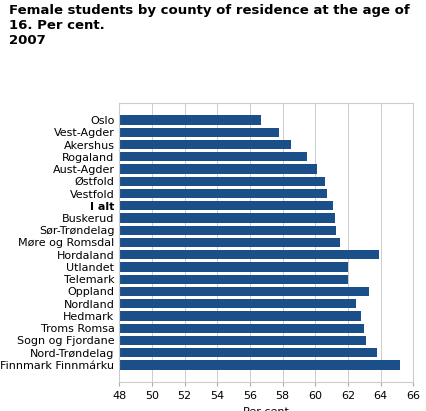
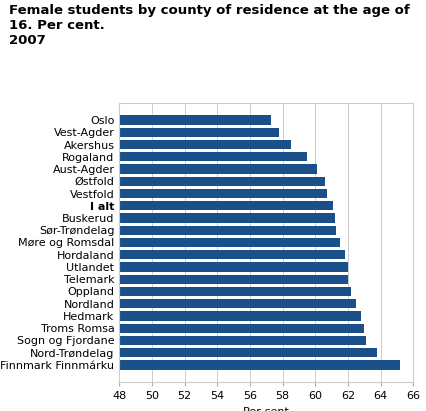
Oslo: 56.7 -> 57.3
Hordaland: 63.9 -> 61.8
Oppland: 63.3 -> 62.2
